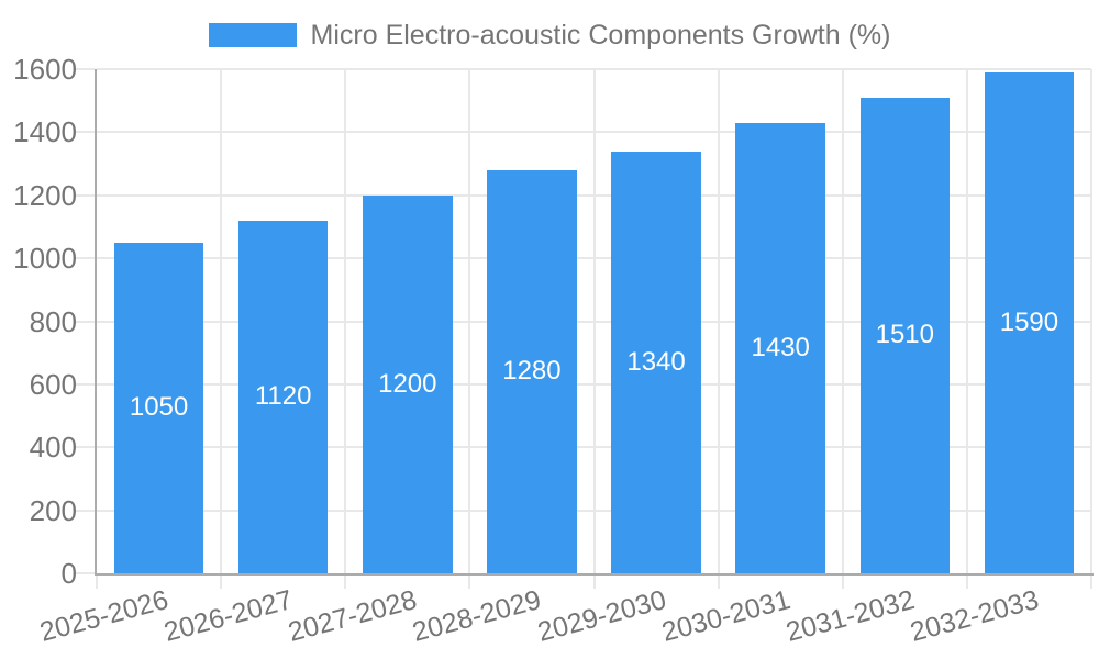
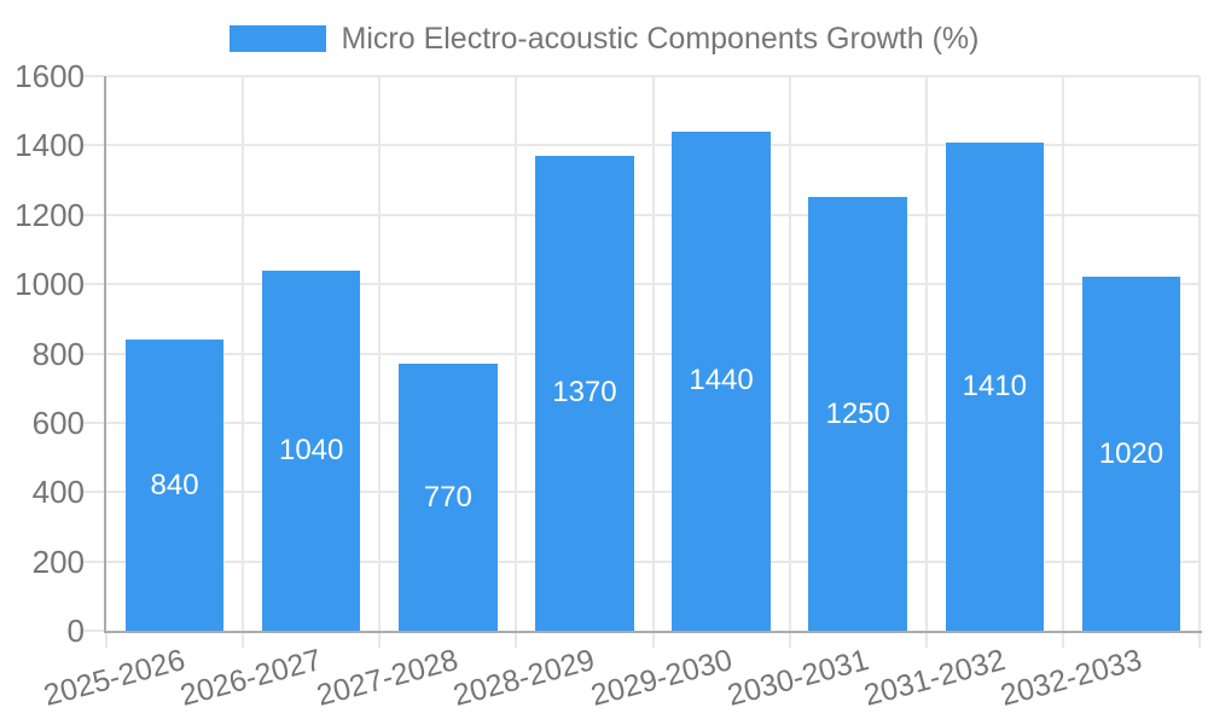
2025-2026: 1050 -> 840
2026-2027: 1120 -> 1040
2027-2028: 1200 -> 770
2028-2029: 1280 -> 1370
2029-2030: 1340 -> 1440
2030-2031: 1430 -> 1250
2031-2032: 1510 -> 1410
2032-2033: 1590 -> 1020
